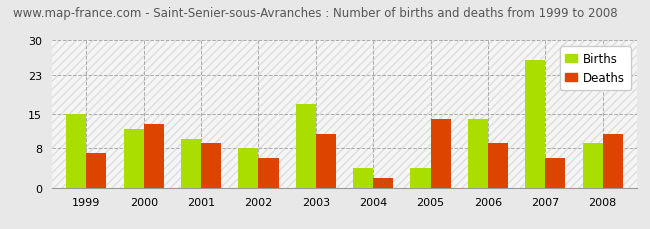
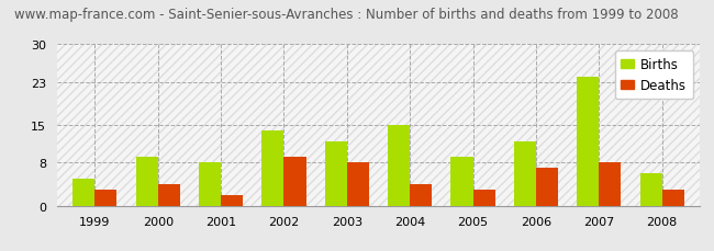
Births/1999: 15 -> 5
Deaths/1999: 7 -> 3
Births/2000: 12 -> 9
Deaths/2000: 13 -> 4
Births/2001: 10 -> 8
Deaths/2001: 9 -> 2
Births/2002: 8 -> 14
Deaths/2002: 6 -> 9
Births/2003: 17 -> 12
Deaths/2003: 11 -> 8
Births/2004: 4 -> 15
Deaths/2004: 2 -> 4
Births/2005: 4 -> 9
Deaths/2005: 14 -> 3
Births/2006: 14 -> 12
Deaths/2006: 9 -> 7
Births/2007: 26 -> 24
Deaths/2007: 6 -> 8
Births/2008: 9 -> 6
Deaths/2008: 11 -> 3
